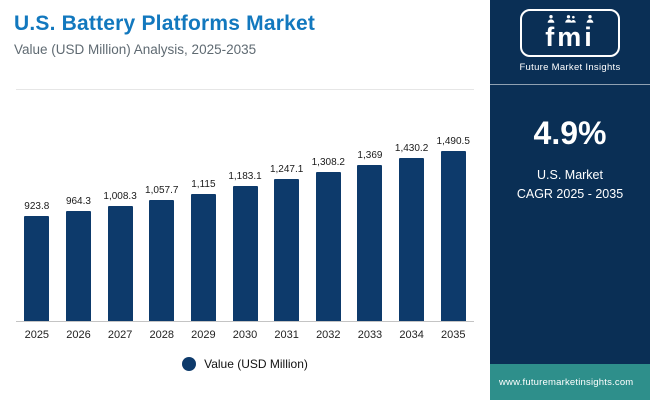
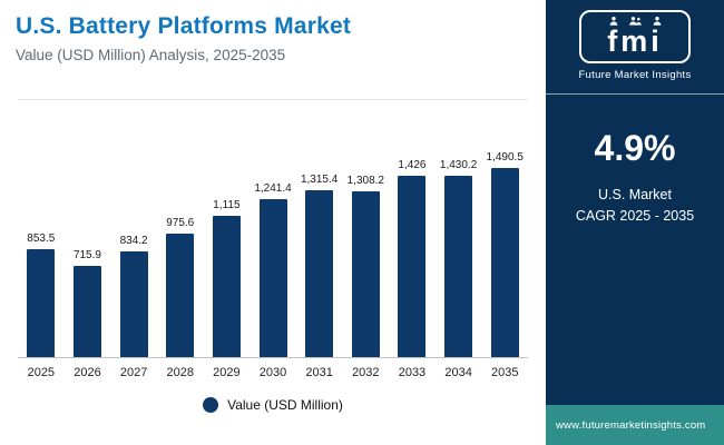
2025: 923.8 -> 853.5
2026: 964.3 -> 715.9
2027: 1,008.3 -> 834.2
2028: 1,057.7 -> 975.6
2030: 1,183.1 -> 1,241.4
2031: 1,247.1 -> 1,315.4
2033: 1,369 -> 1,426
